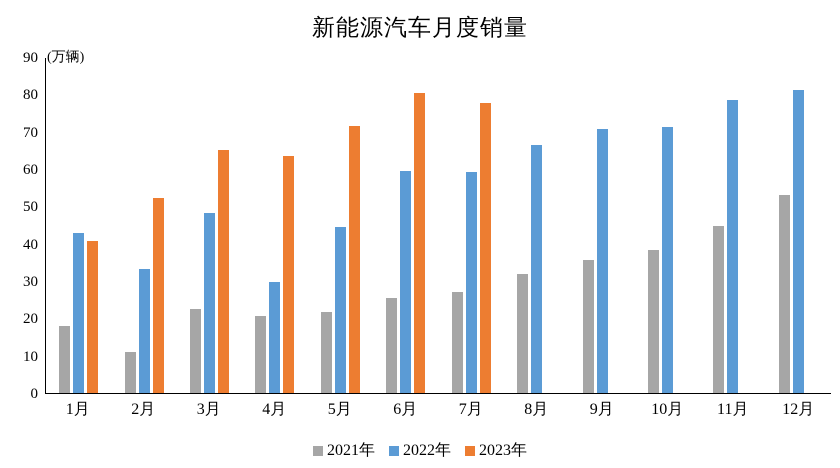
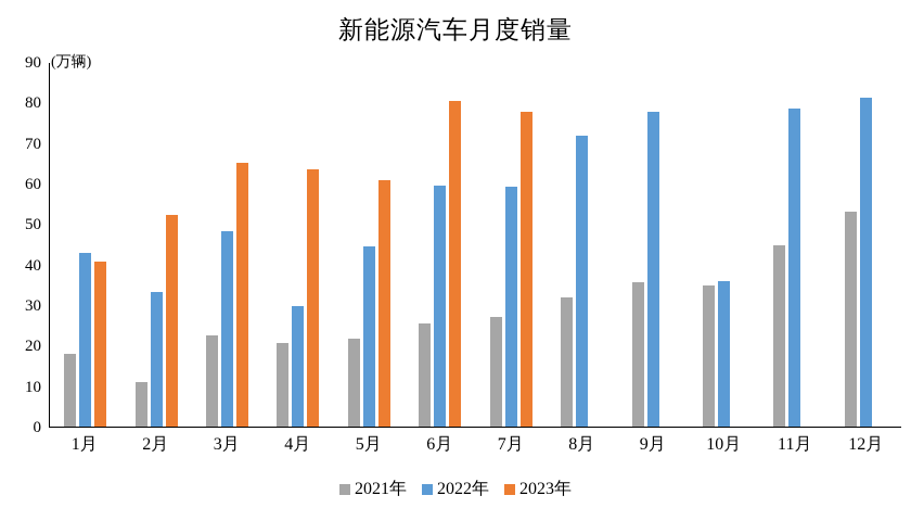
2023年/5月: 72 -> 61
2022年/8月: 67 -> 72
2022年/9月: 71 -> 78
2021年/10月: 38 -> 35
2022年/10月: 71 -> 36
